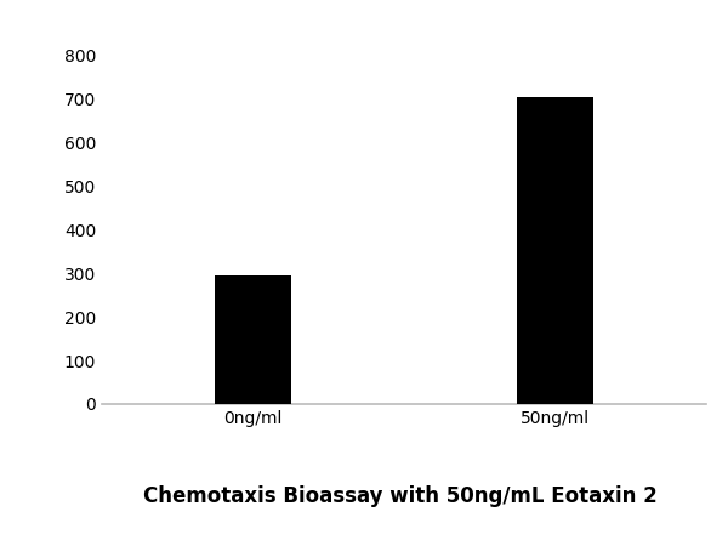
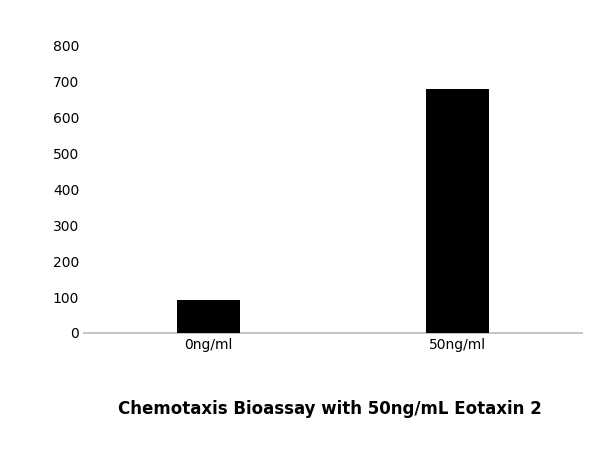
0ng/ml: 295 -> 93
50ng/ml: 705 -> 680
